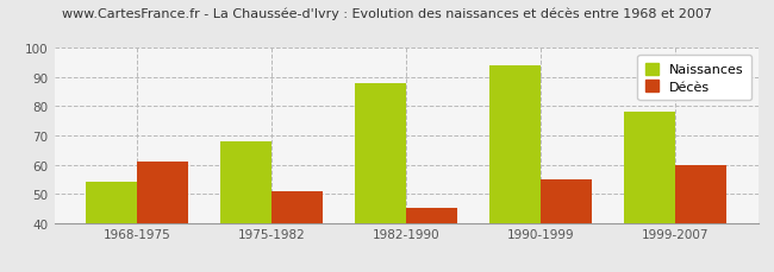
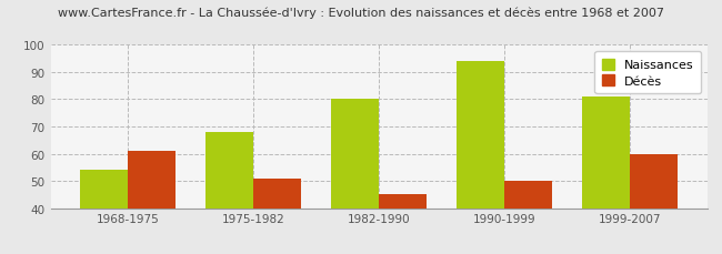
Naissances/1982-1990: 88 -> 80
Décès/1990-1999: 55 -> 50
Naissances/1999-2007: 78 -> 81
